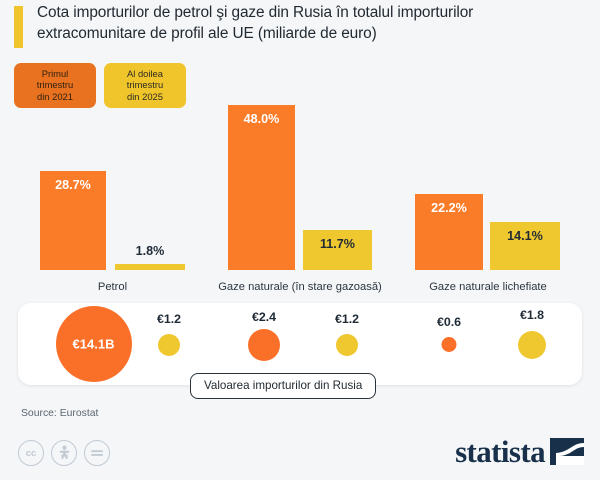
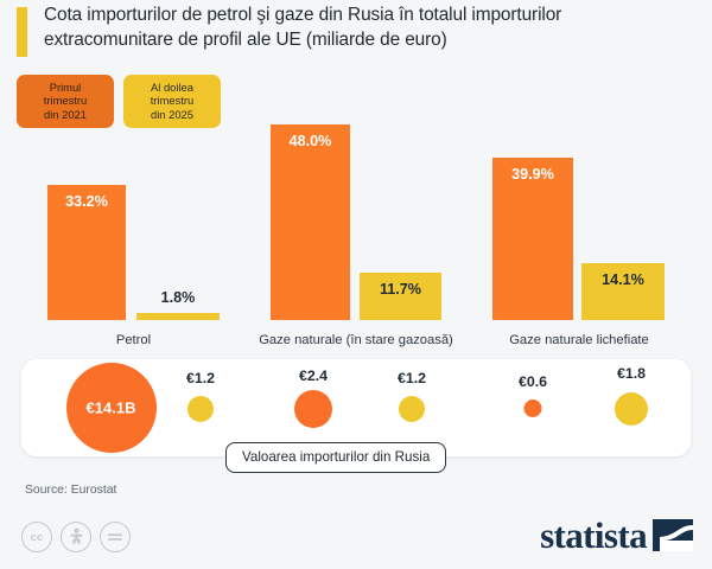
Primul trimestru din 2021/Petrol: 28.7% -> 33.2%
Primul trimestru din 2021/Gaze naturale lichefiate: 22.2% -> 39.9%
